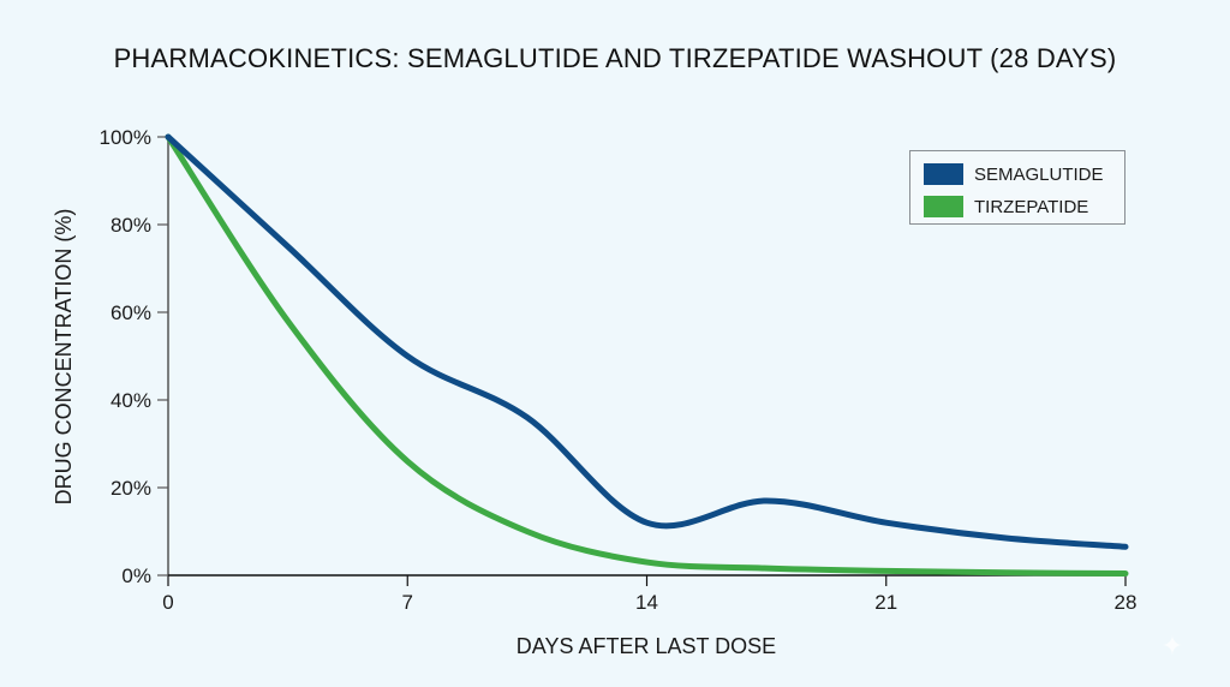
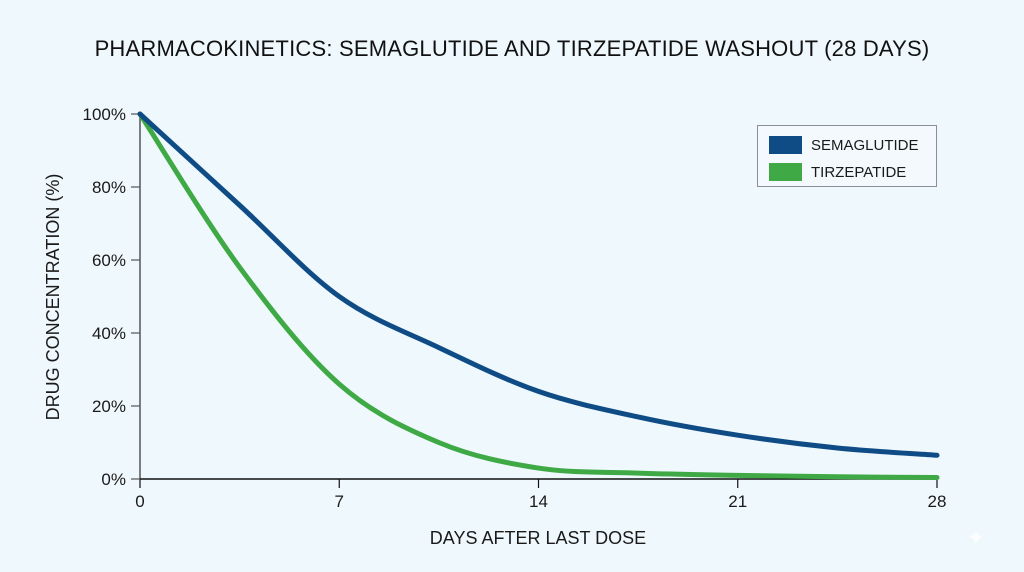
SEMAGLUTIDE/14: 12% -> 24%
